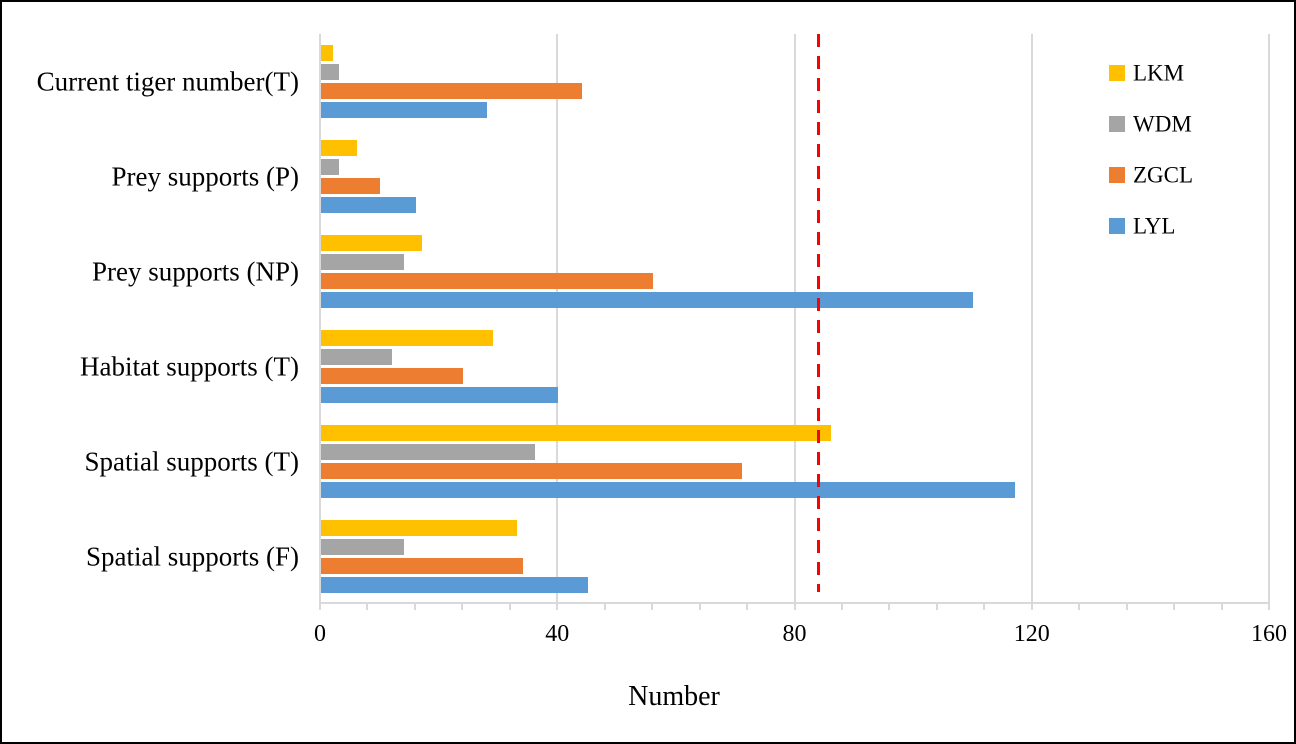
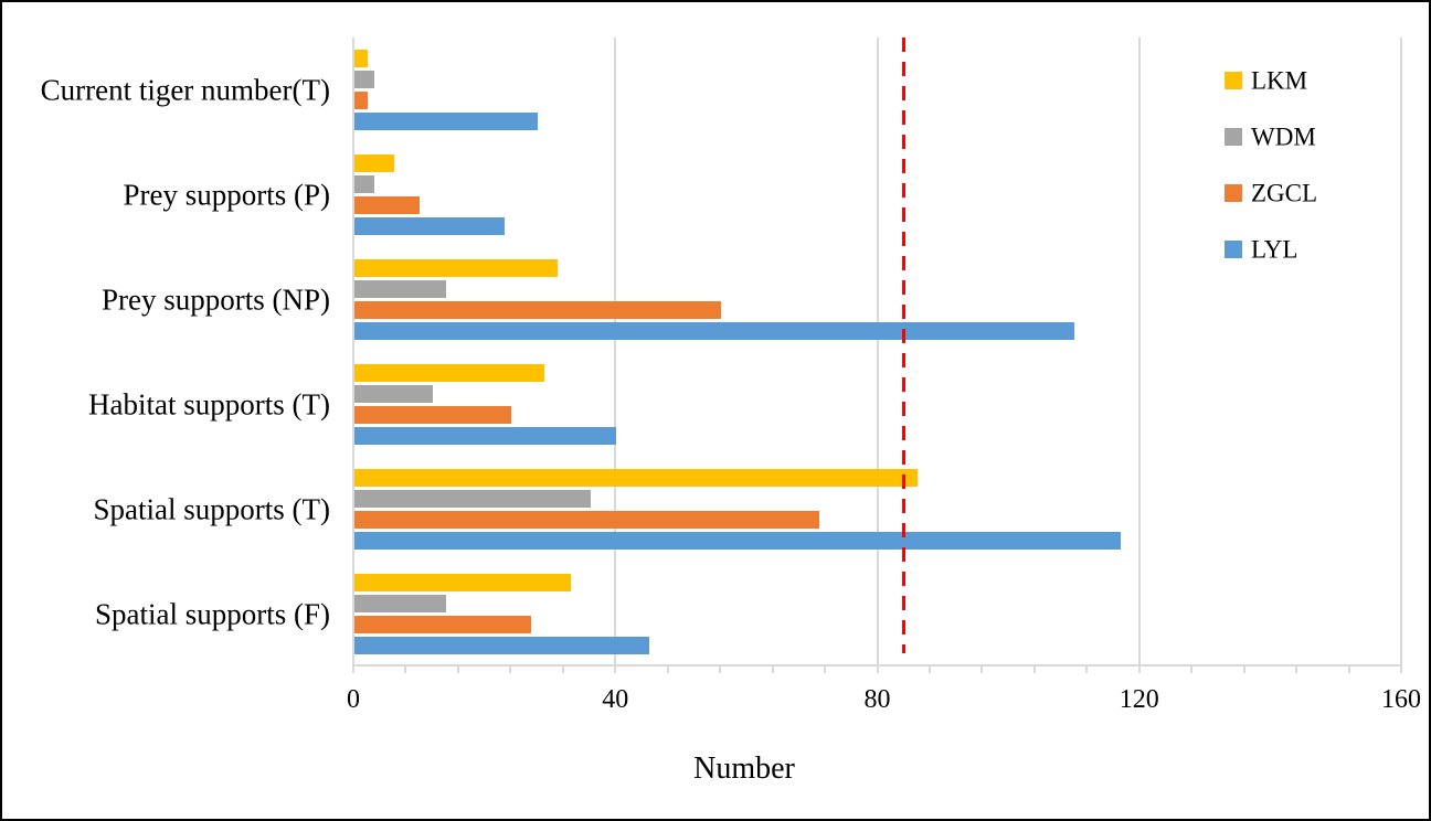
ZGCL/Current tiger number(T): 44 -> 2
LYL/Prey supports (P): 16 -> 23
LKM/Prey supports (NP): 17 -> 31
ZGCL/Spatial supports (F): 34 -> 27
